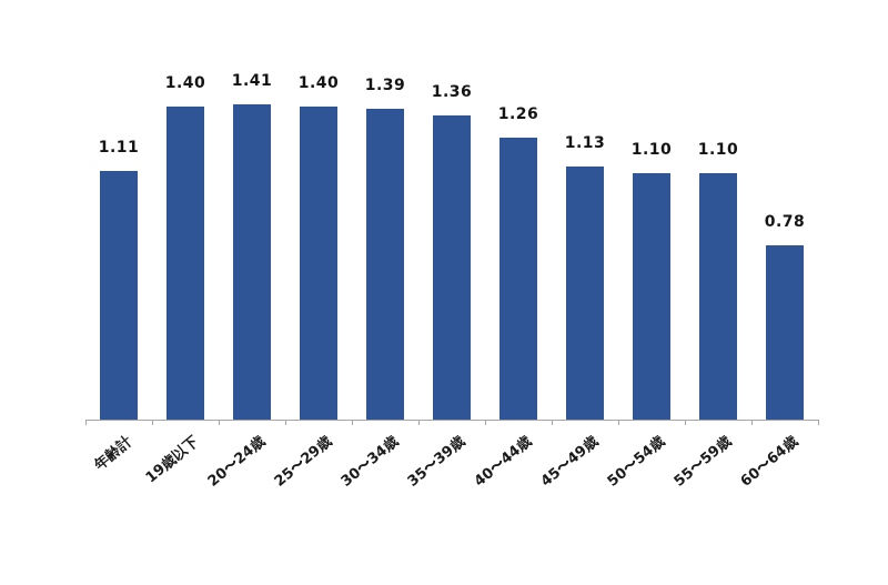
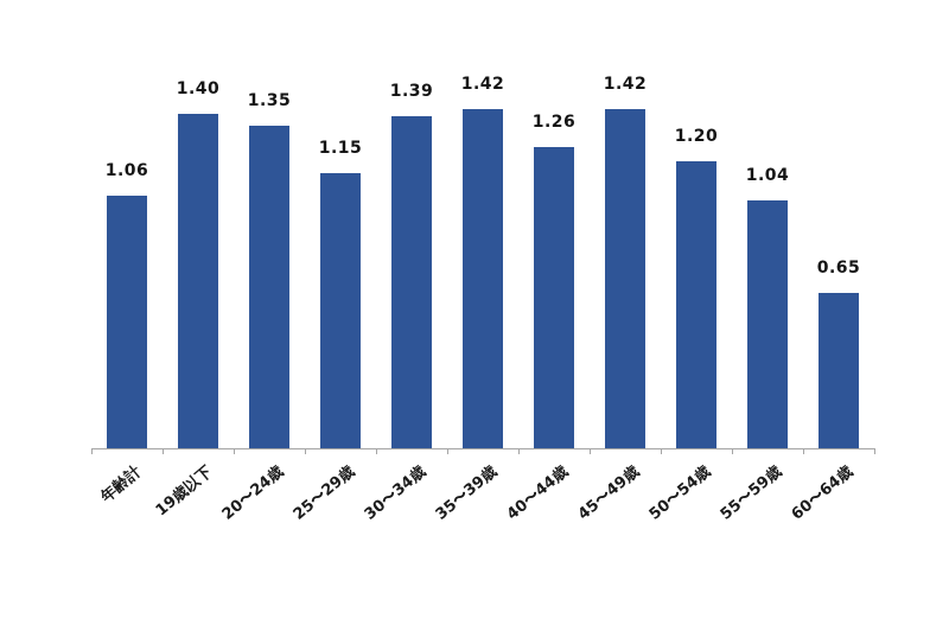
年齢計: 1.11 -> 1.06
20〜24歳: 1.41 -> 1.35
25〜29歳: 1.40 -> 1.15
35〜39歳: 1.36 -> 1.42
45〜49歳: 1.13 -> 1.42
50〜54歳: 1.10 -> 1.20
55〜59歳: 1.10 -> 1.04
60〜64歳: 0.78 -> 0.65
